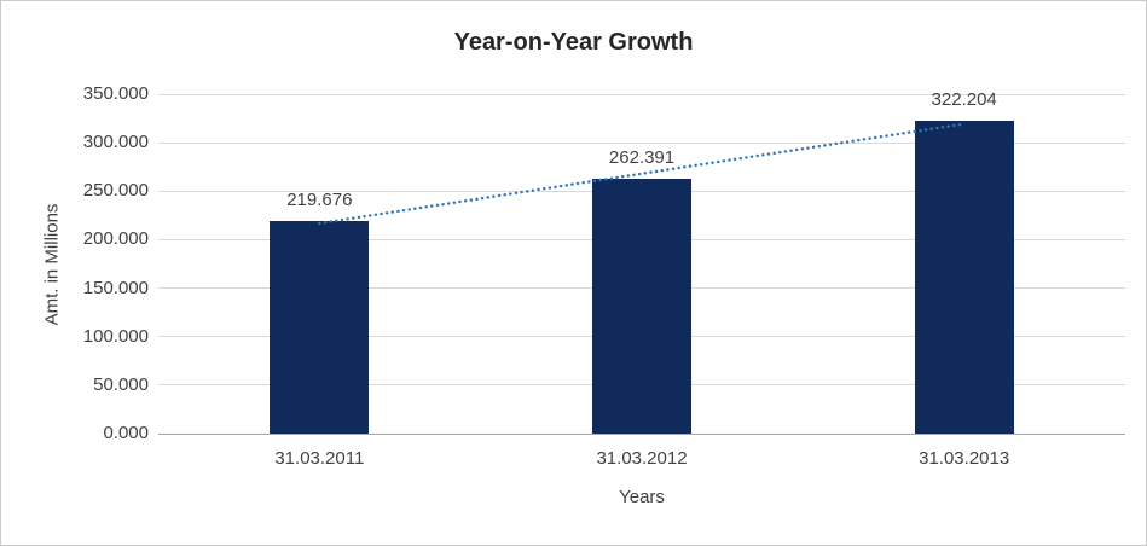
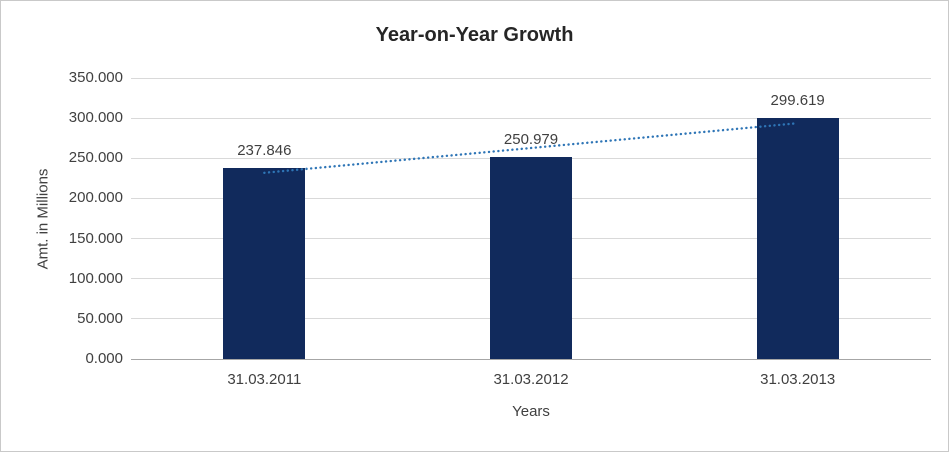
31.03.2011: 219.676 -> 237.846
31.03.2012: 262.391 -> 250.979
31.03.2013: 322.204 -> 299.619
